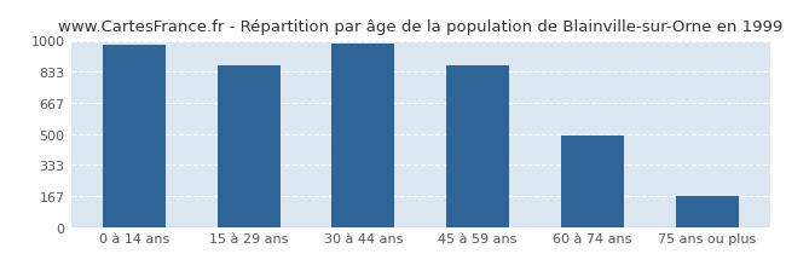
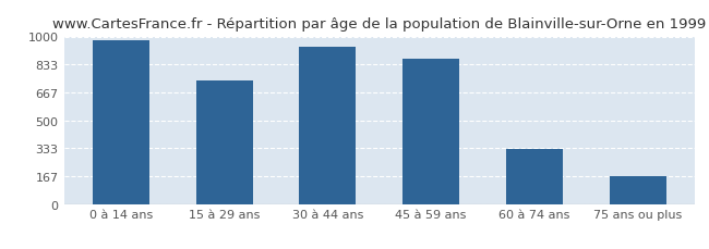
15 à 29 ans: 860 -> 740
30 à 44 ans: 980 -> 940
60 à 74 ans: 490 -> 330
